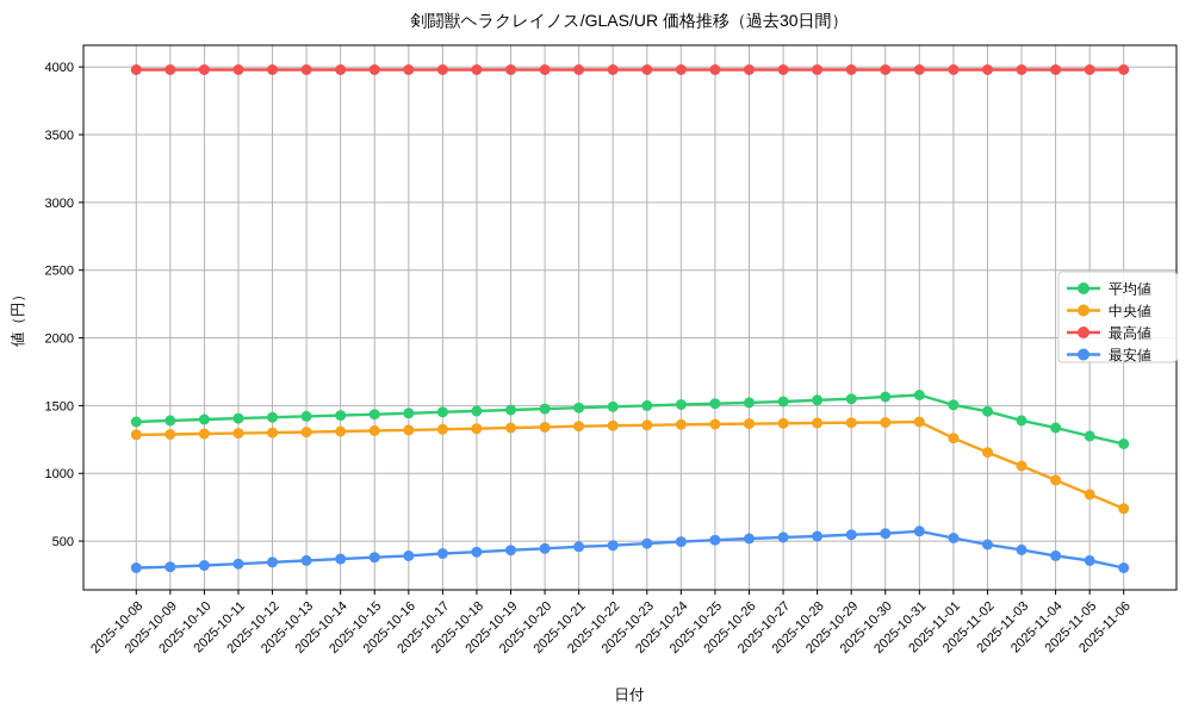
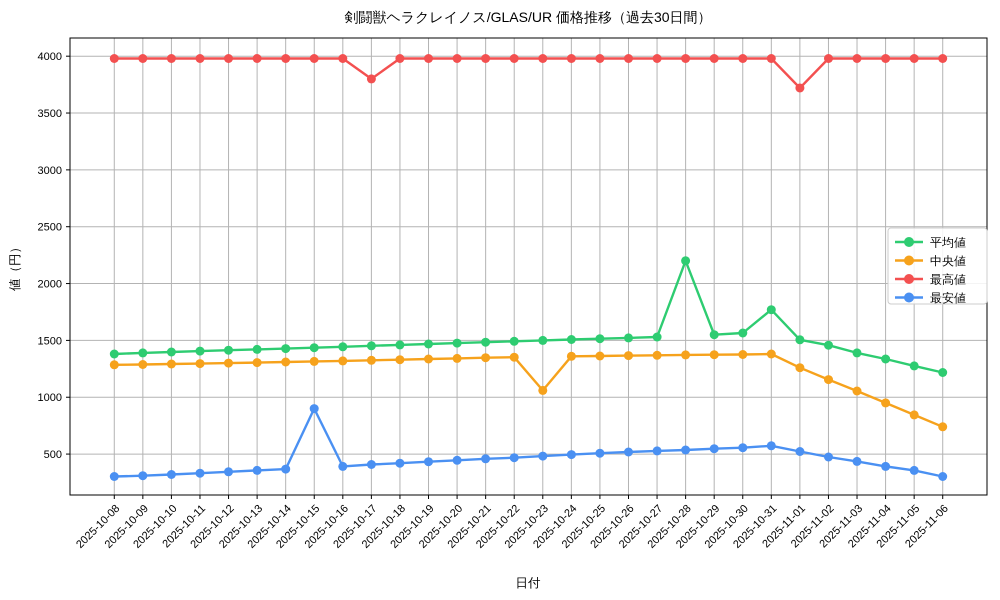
最安値/2025-10-15: 380 -> 900
最高値/2025-10-17: 3980 -> 3800
中央値/2025-10-23: 1360 -> 1060
平均値/2025-10-28: 1540 -> 2200
平均値/2025-10-31: 1580 -> 1770
最高値/2025-11-01: 3980 -> 3720
